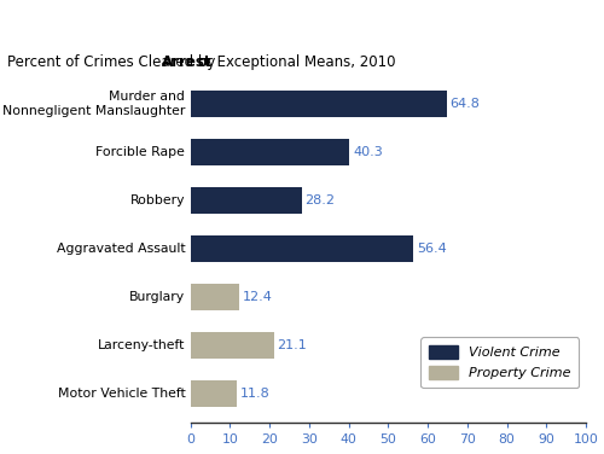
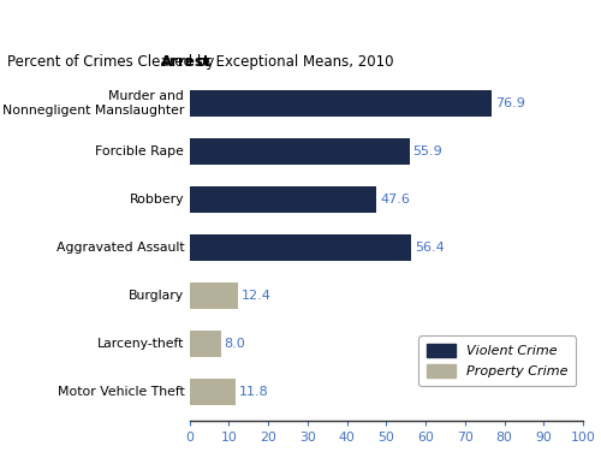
Murder and Nonnegligent Manslaughter: 64.8 -> 76.9
Forcible Rape: 40.3 -> 55.9
Robbery: 28.2 -> 47.6
Larceny-theft: 21.1 -> 8.0
